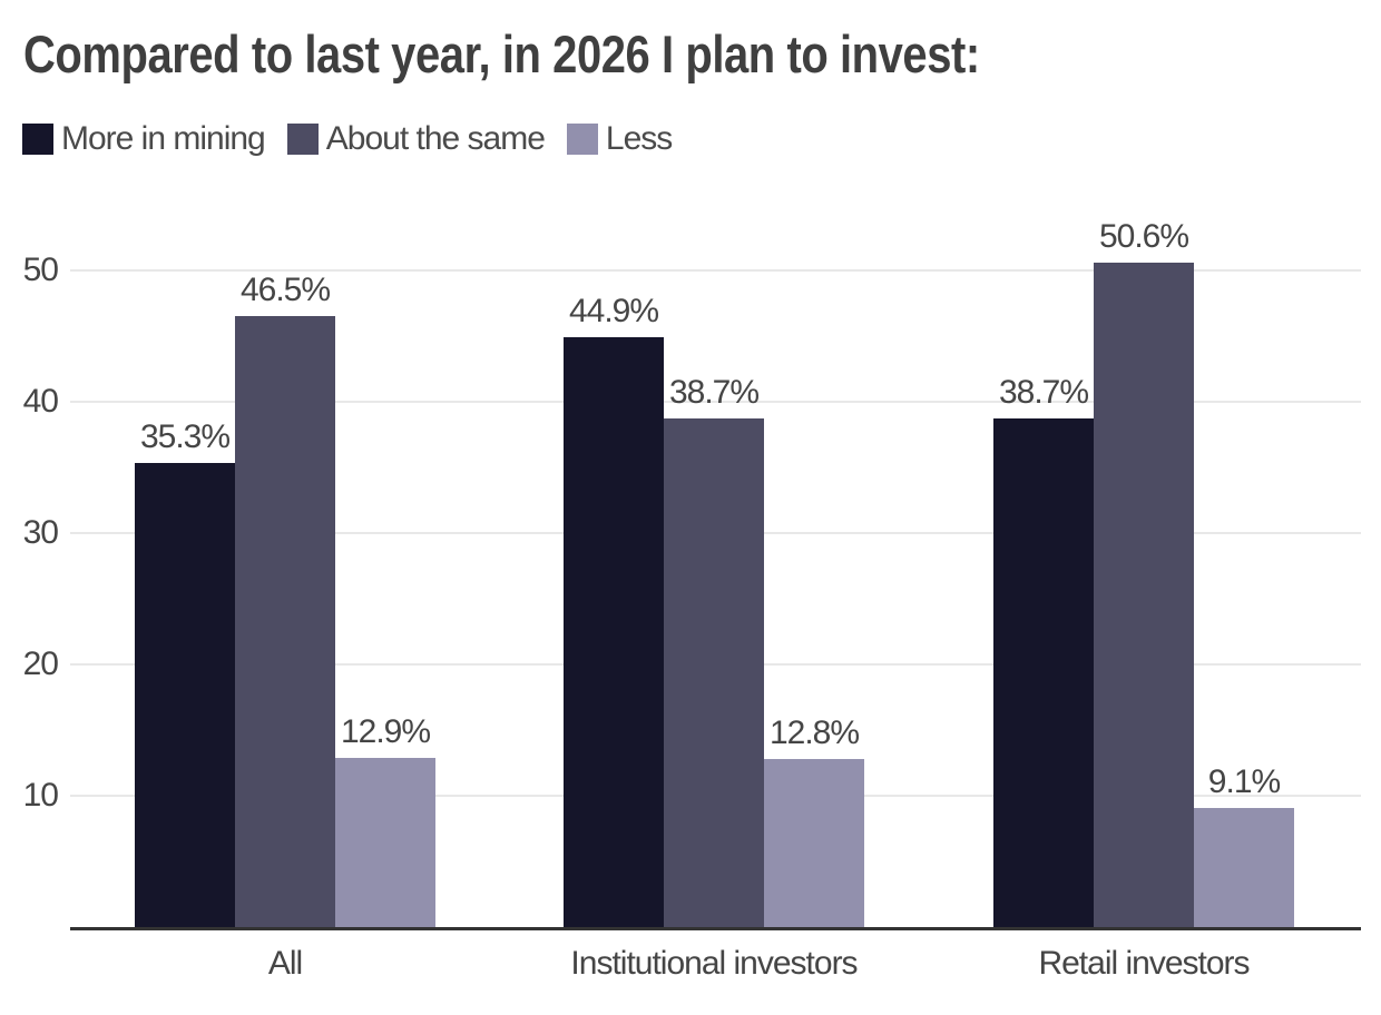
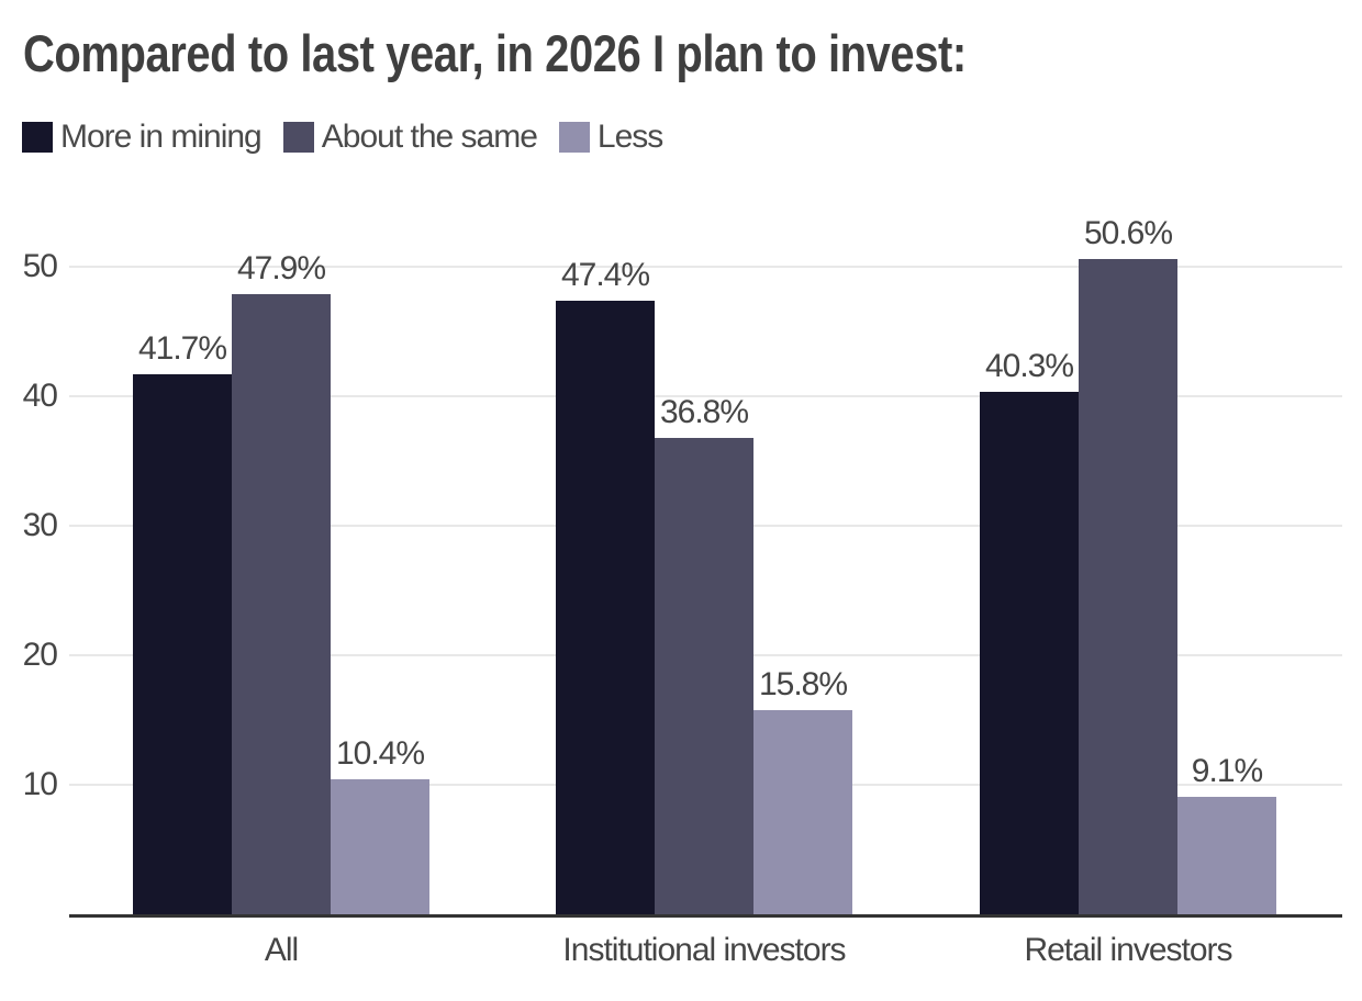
More in mining/All: 35.3% -> 41.7%
About the same/All: 46.5% -> 47.9%
Less/All: 12.9% -> 10.4%
More in mining/Institutional investors: 44.9% -> 47.4%
About the same/Institutional investors: 38.7% -> 36.8%
Less/Institutional investors: 12.8% -> 15.8%
More in mining/Retail investors: 38.7% -> 40.3%
